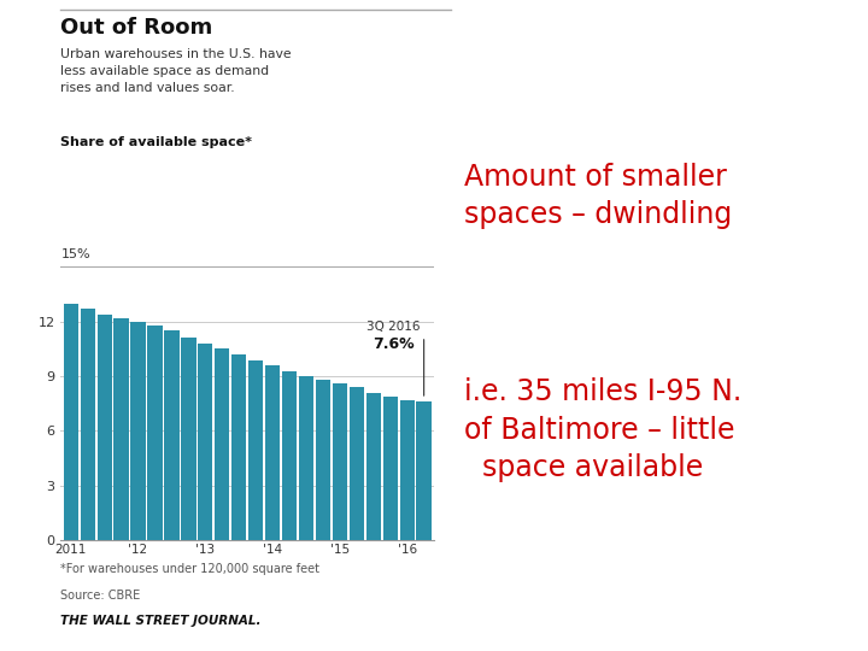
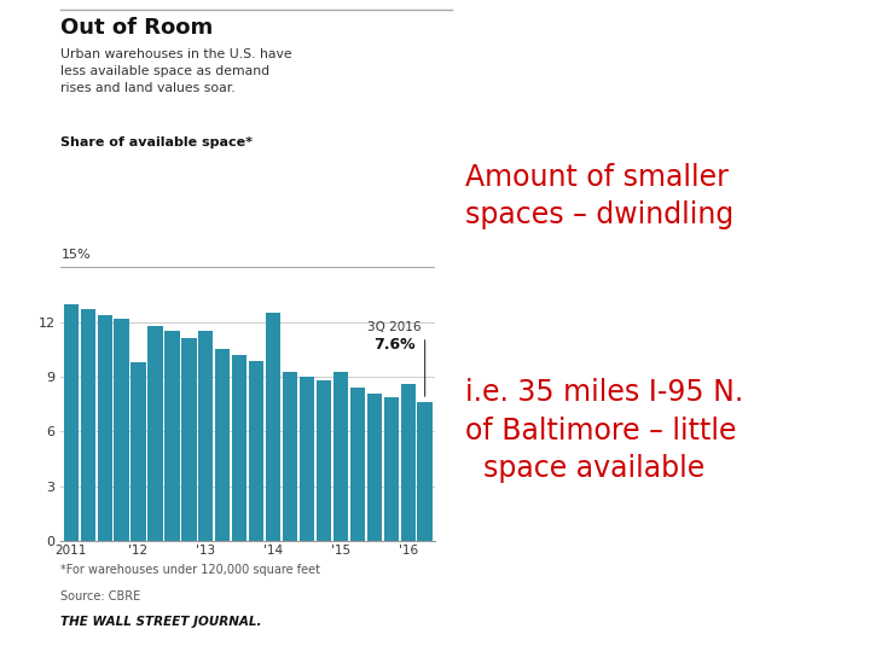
'12: 12.0 -> 9.8
'13: 10.8 -> 11.5
'14: 9.6 -> 12.5
'15: 8.6 -> 9.3
'16: 7.7 -> 8.6
